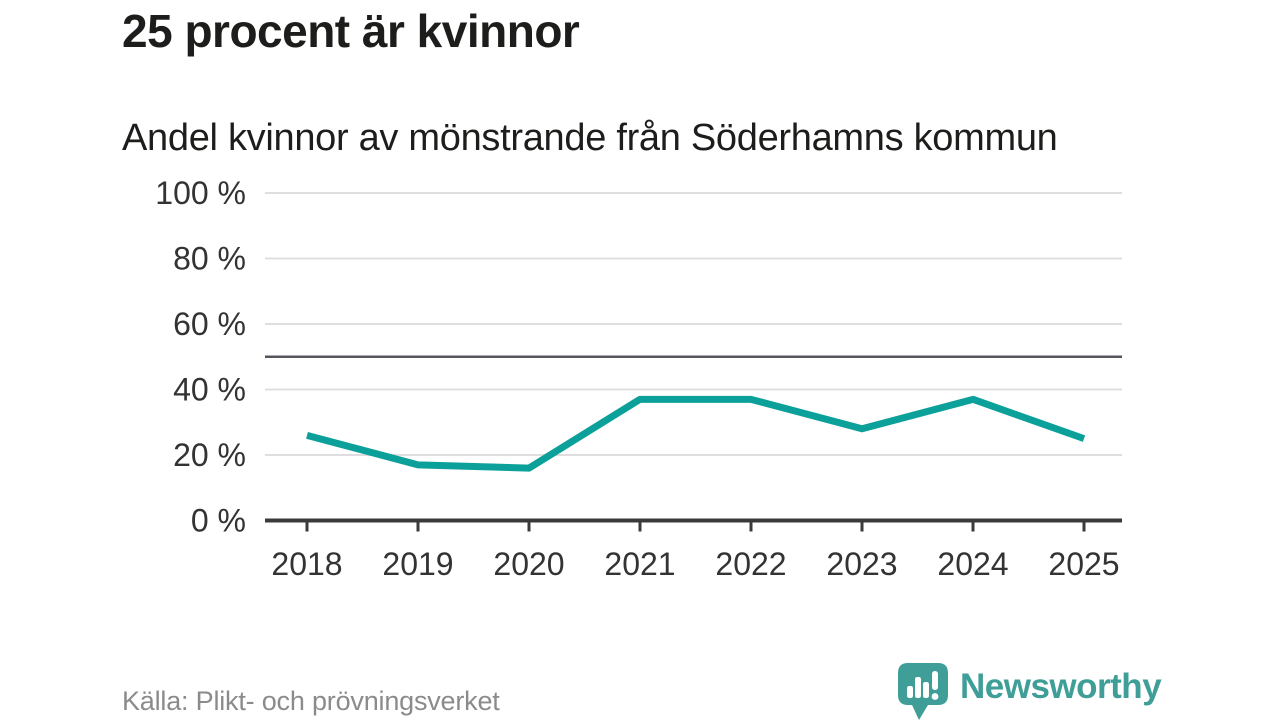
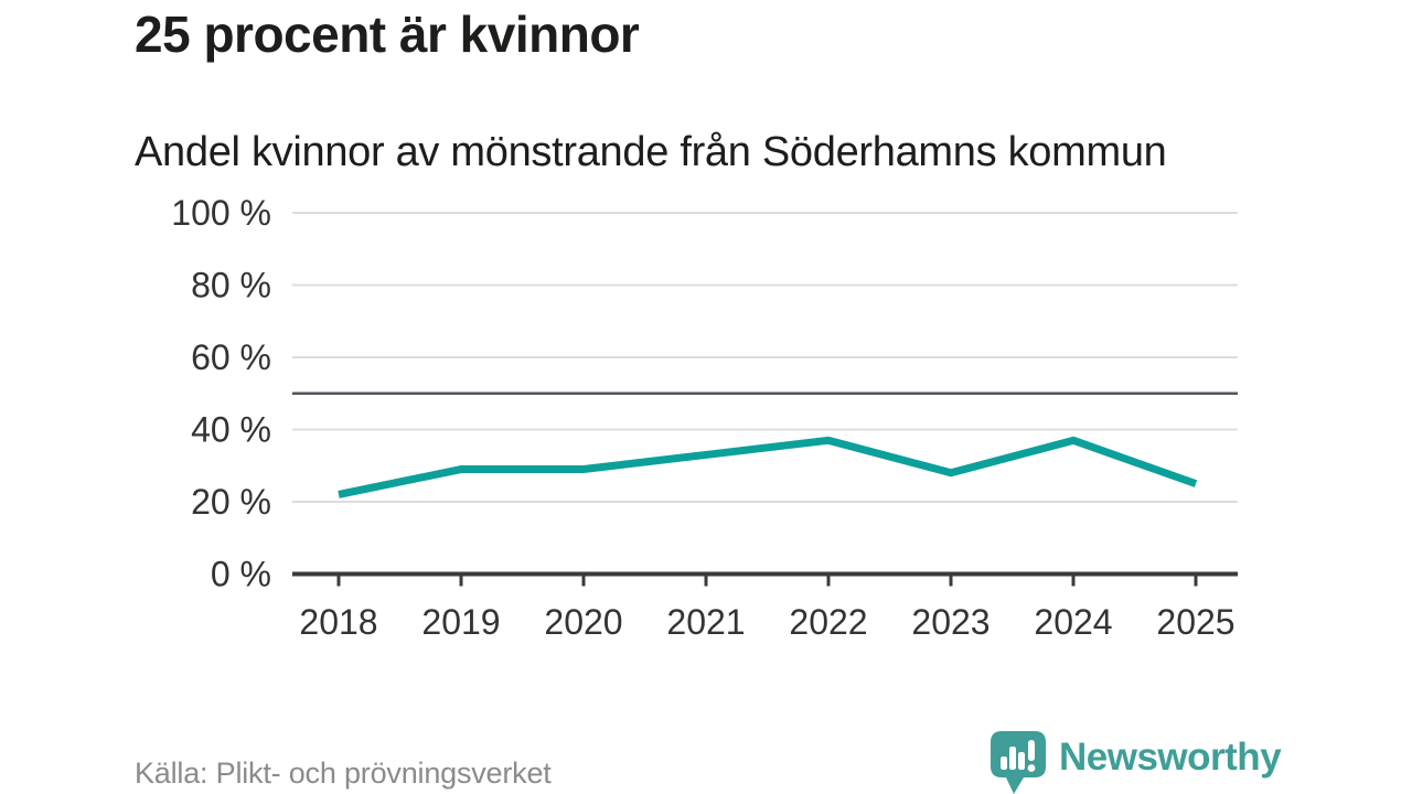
2018: 26% -> 22%
2019: 17% -> 29%
2020: 16% -> 29%
2021: 37% -> 33%
